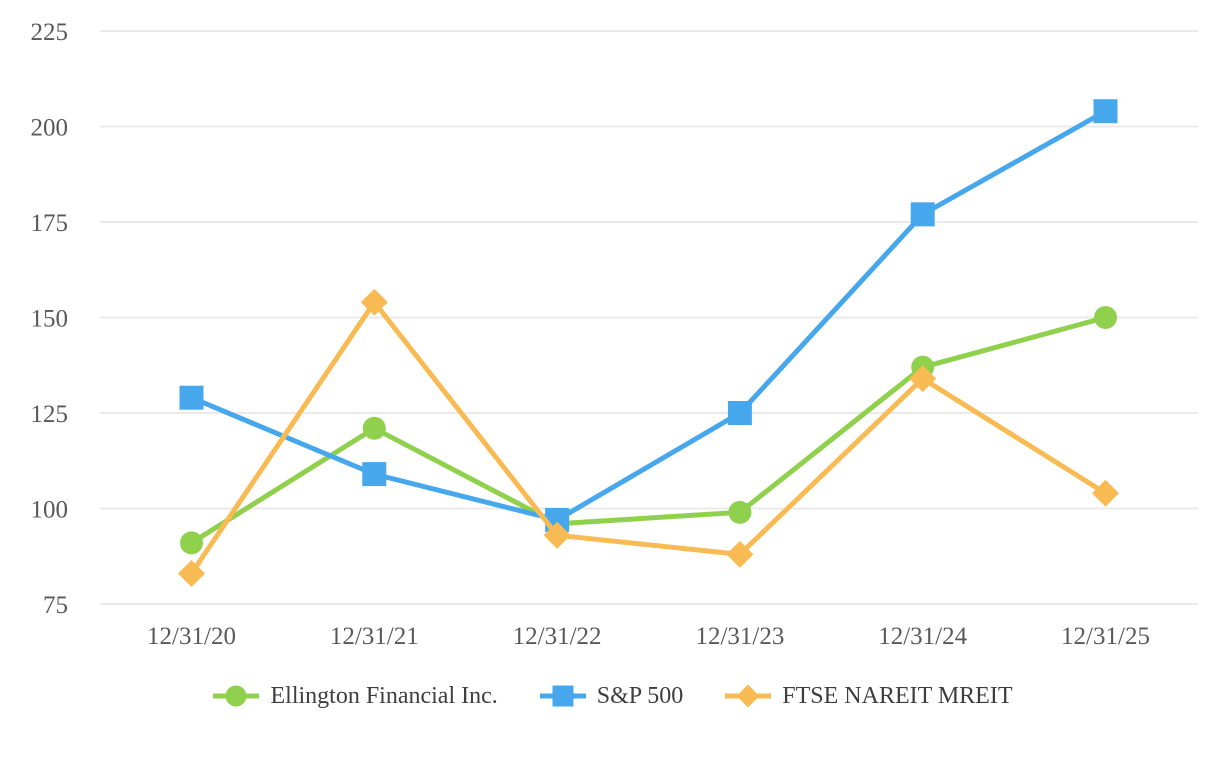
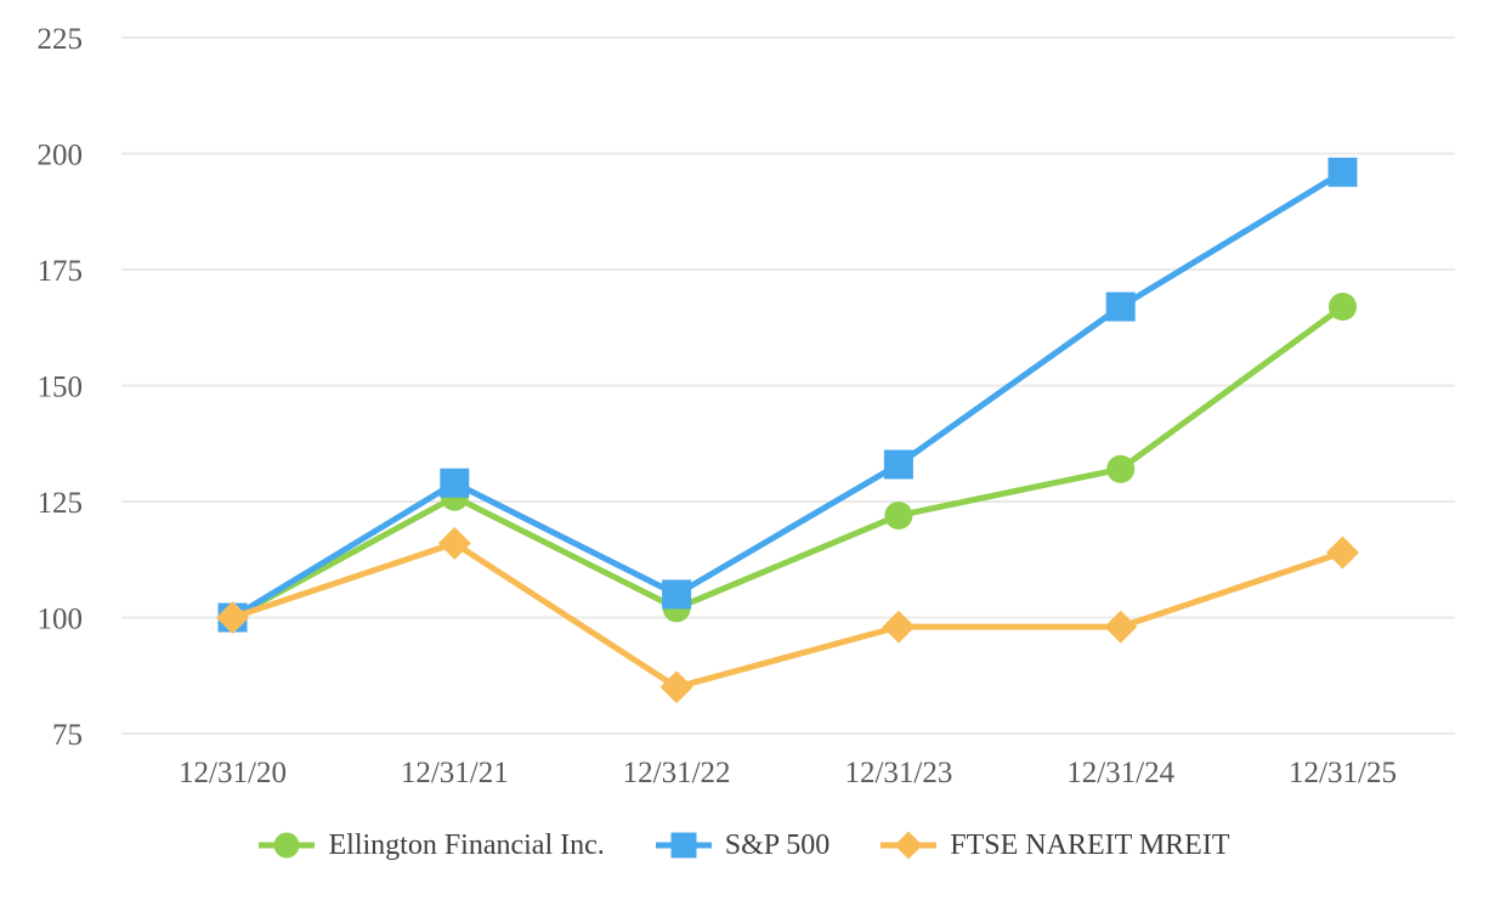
Ellington Financial Inc./12/31/20: 91 -> 100
S&P 500/12/31/20: 129 -> 100
FTSE NAREIT MREIT/12/31/20: 83 -> 100
Ellington Financial Inc./12/31/21: 121 -> 126
S&P 500/12/31/21: 109 -> 129
FTSE NAREIT MREIT/12/31/21: 154 -> 116
Ellington Financial Inc./12/31/22: 96 -> 102
S&P 500/12/31/22: 97 -> 105
FTSE NAREIT MREIT/12/31/22: 93 -> 85
Ellington Financial Inc./12/31/23: 99 -> 122
S&P 500/12/31/23: 125 -> 133
FTSE NAREIT MREIT/12/31/23: 88 -> 98
Ellington Financial Inc./12/31/24: 137 -> 132
S&P 500/12/31/24: 177 -> 167
FTSE NAREIT MREIT/12/31/24: 134 -> 98
Ellington Financial Inc./12/31/25: 150 -> 167
S&P 500/12/31/25: 204 -> 196
FTSE NAREIT MREIT/12/31/25: 104 -> 114
